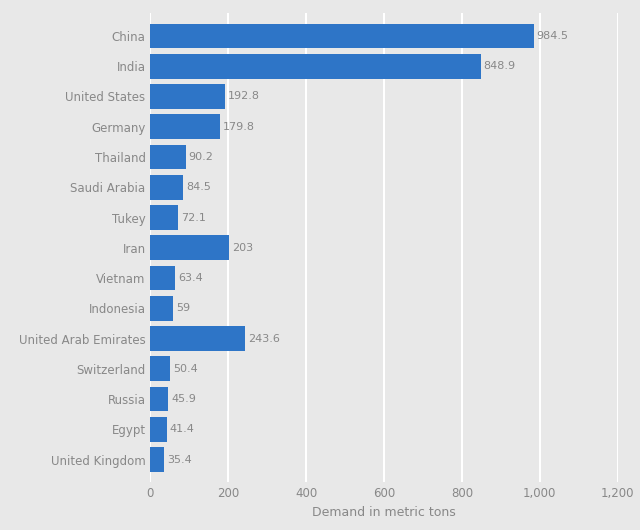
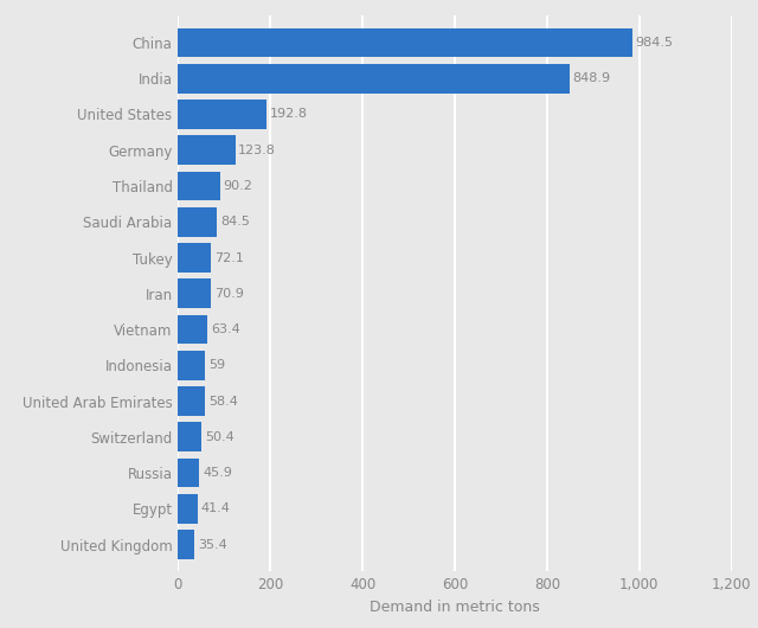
Germany: 179.8 -> 123.8
Iran: 203 -> 70.9
United Arab Emirates: 243.6 -> 58.4
